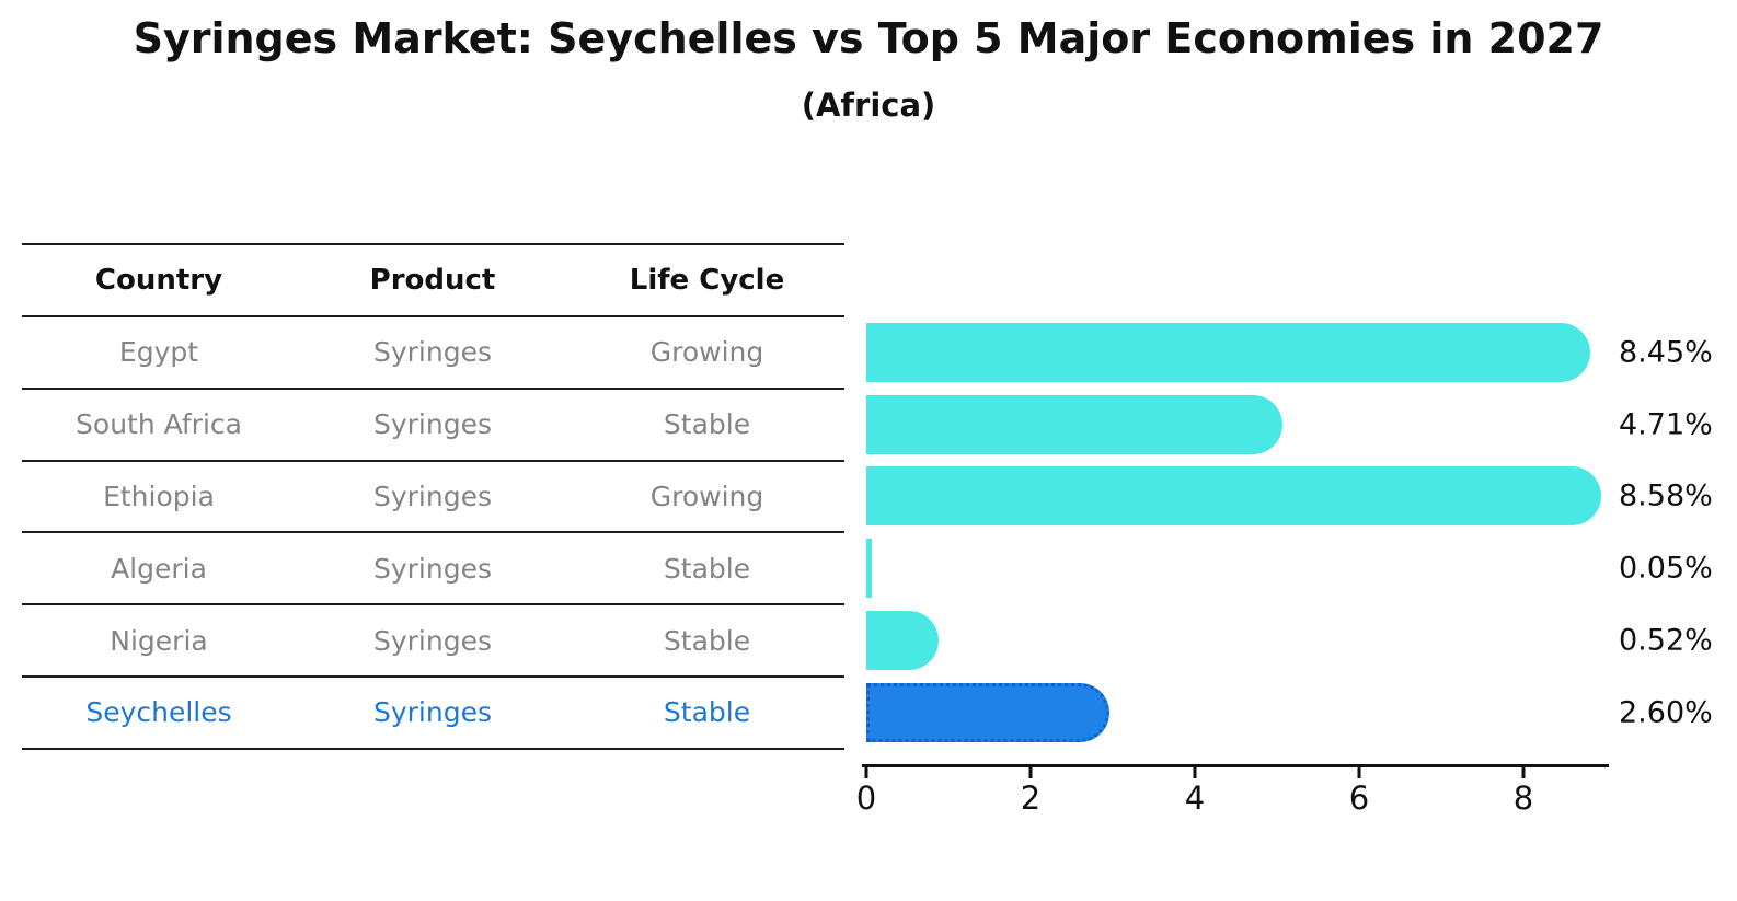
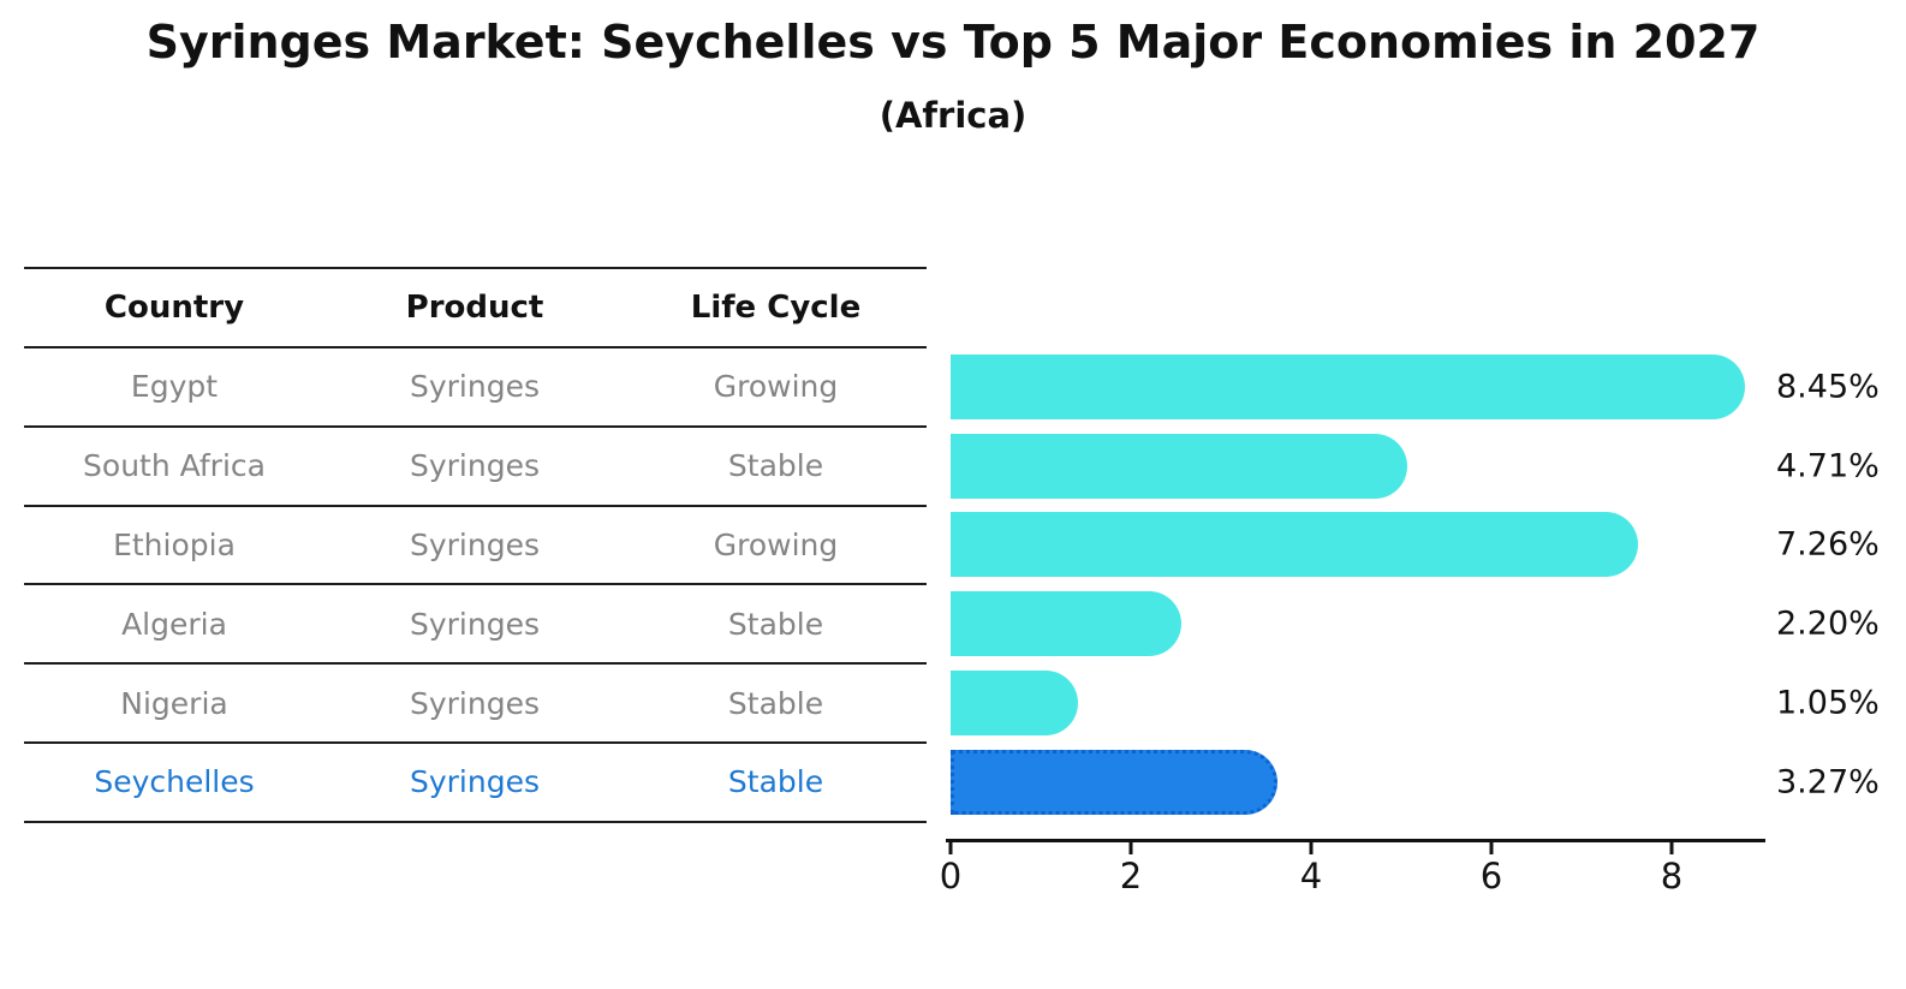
Ethiopia: 8.58% -> 7.26%
Algeria: 0.05% -> 2.20%
Nigeria: 0.52% -> 1.05%
Seychelles: 2.60% -> 3.27%
